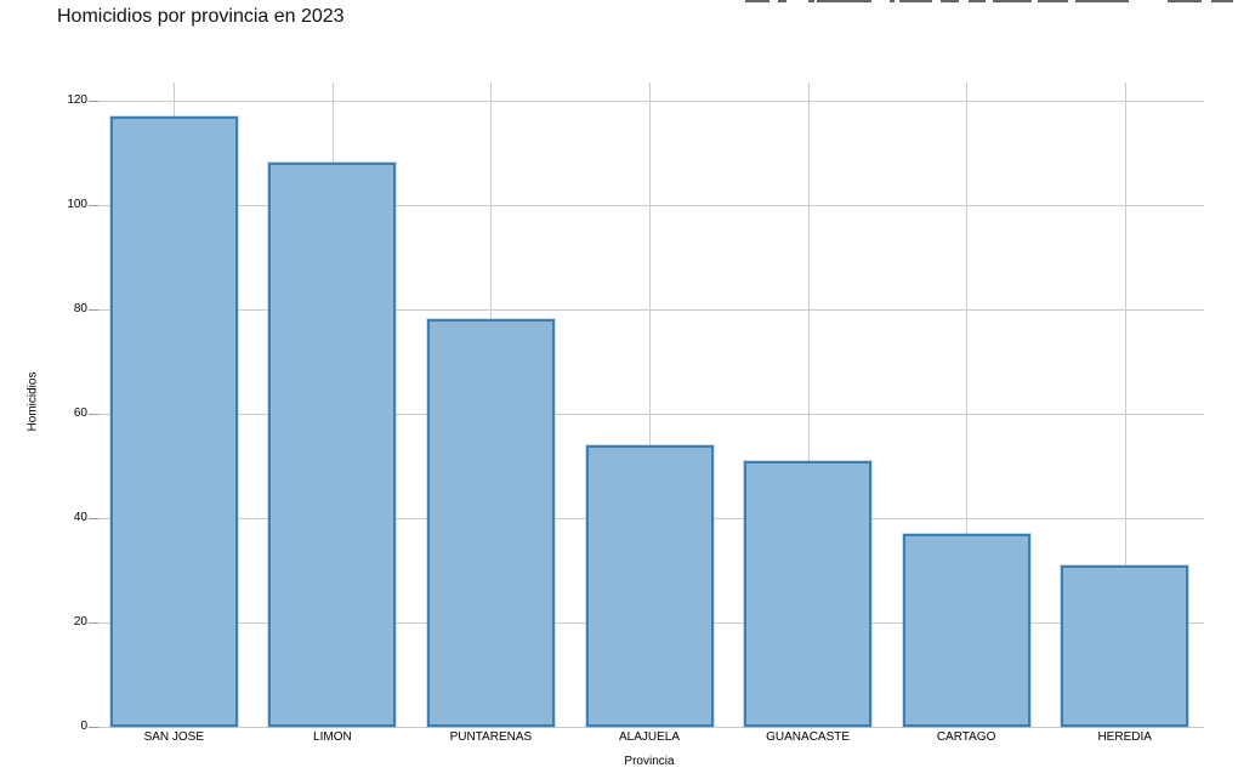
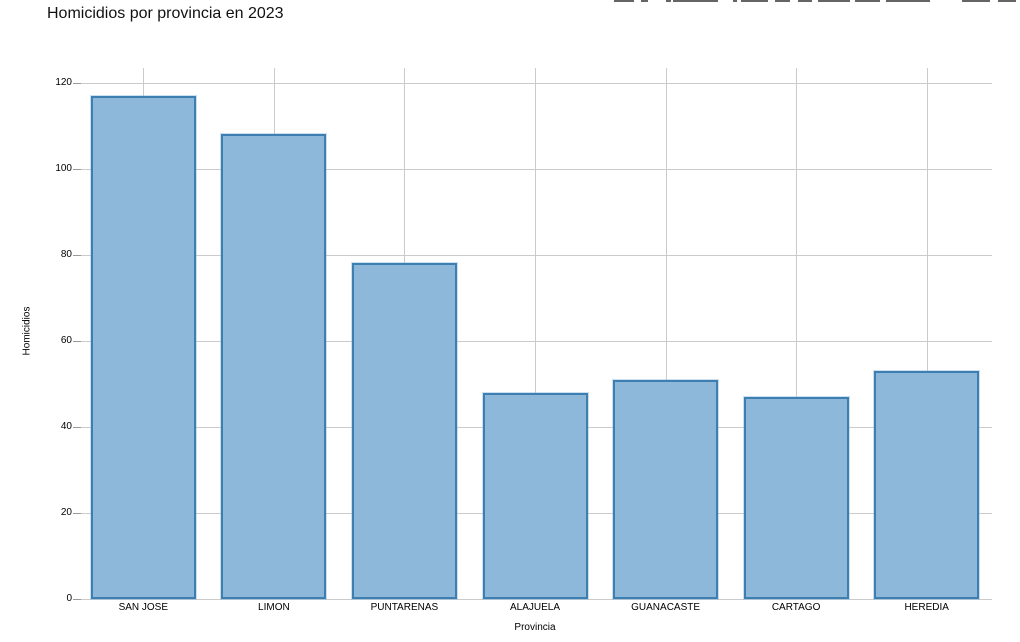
ALAJUELA: 54 -> 48
CARTAGO: 37 -> 47
HEREDIA: 31 -> 53
